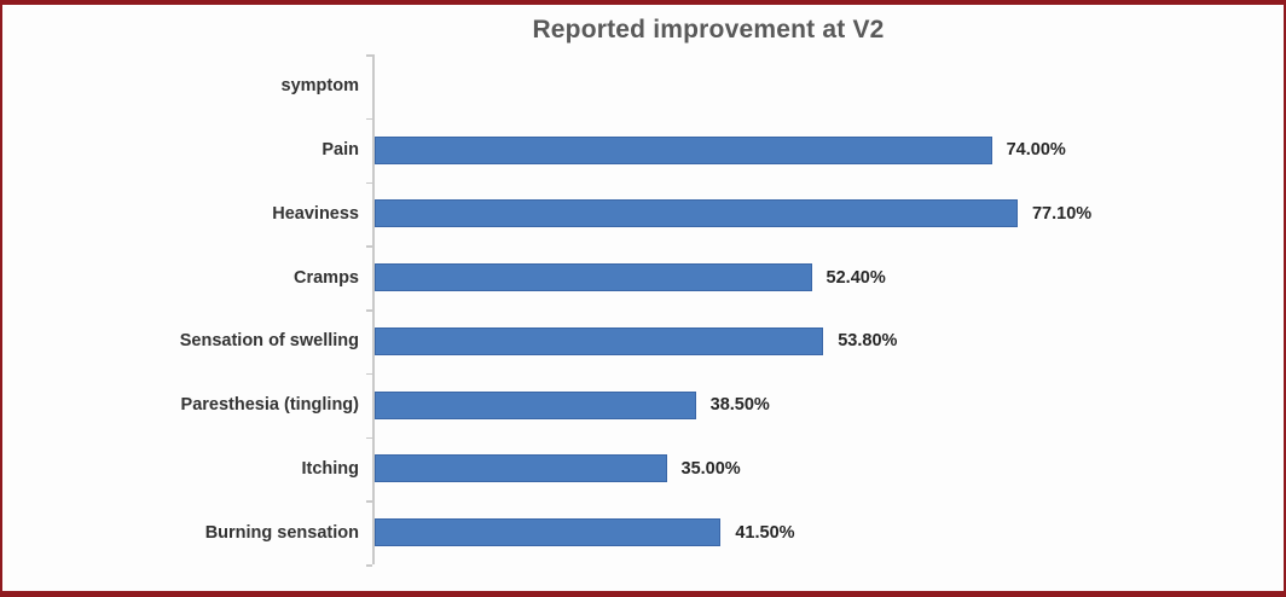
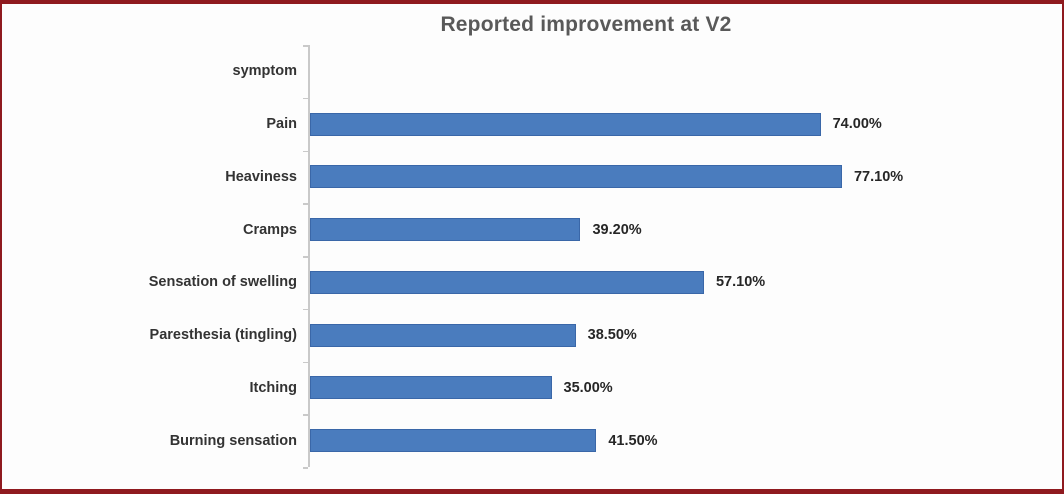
Cramps: 52.40% -> 39.20%
Sensation of swelling: 53.80% -> 57.10%
